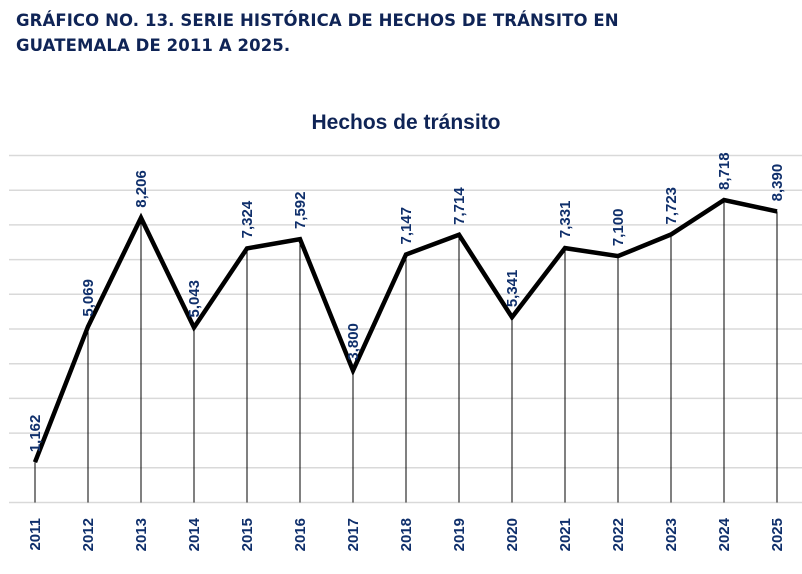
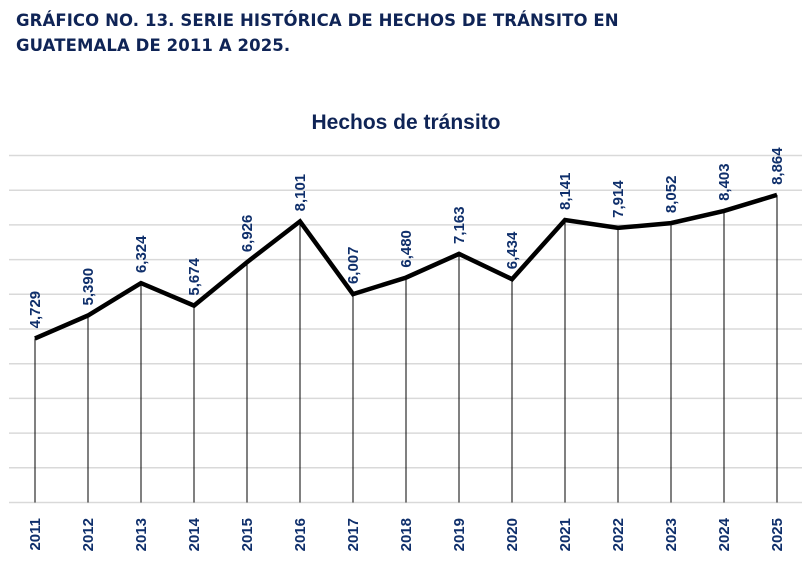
2011: 1,162 -> 4,729
2012: 5,069 -> 5,390
2013: 8,206 -> 6,324
2014: 5,043 -> 5,674
2015: 7,324 -> 6,926
2016: 7,592 -> 8,101
2017: 3,800 -> 6,007
2018: 7,147 -> 6,480
2019: 7,714 -> 7,163
2020: 5,341 -> 6,434
2021: 7,331 -> 8,141
2022: 7,100 -> 7,914
2023: 7,723 -> 8,052
2024: 8,718 -> 8,403
2025: 8,390 -> 8,864
